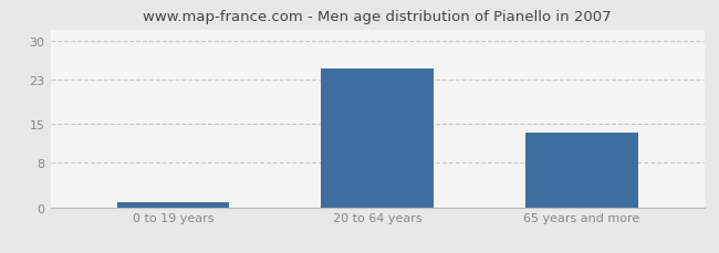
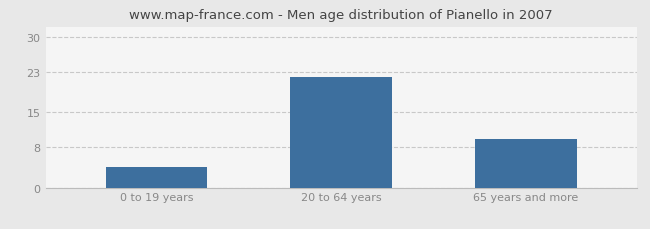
0 to 19 years: 1.0 -> 4.0
20 to 64 years: 25.0 -> 22.0
65 years and more: 13.5 -> 9.6
